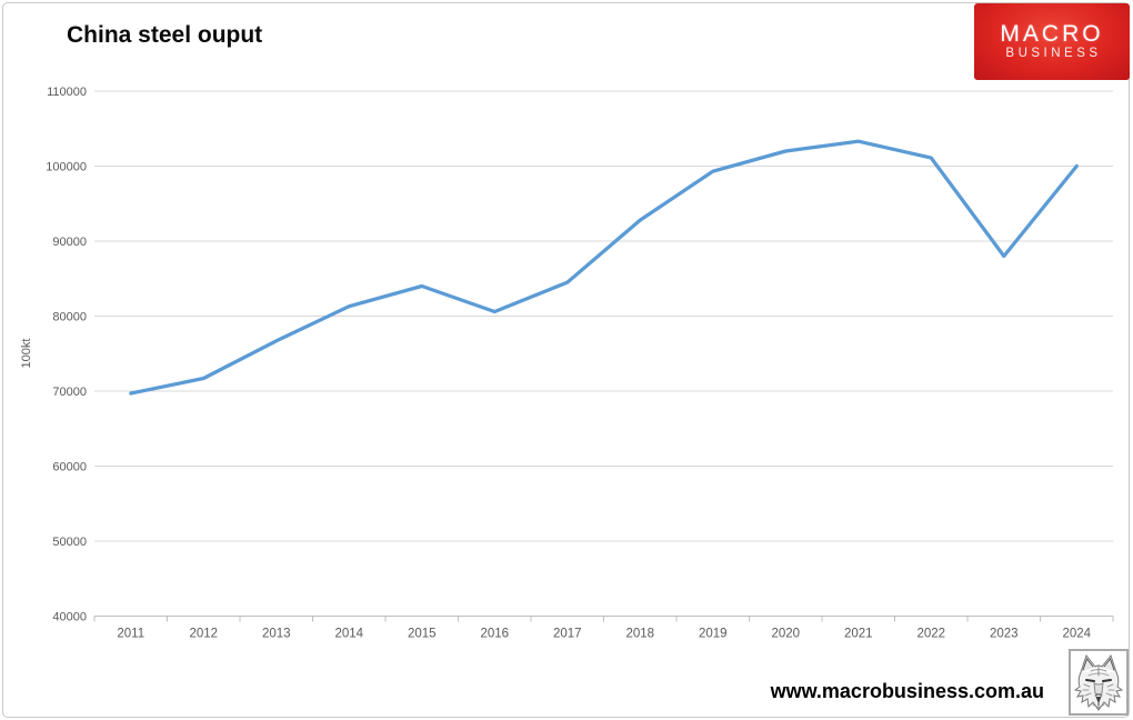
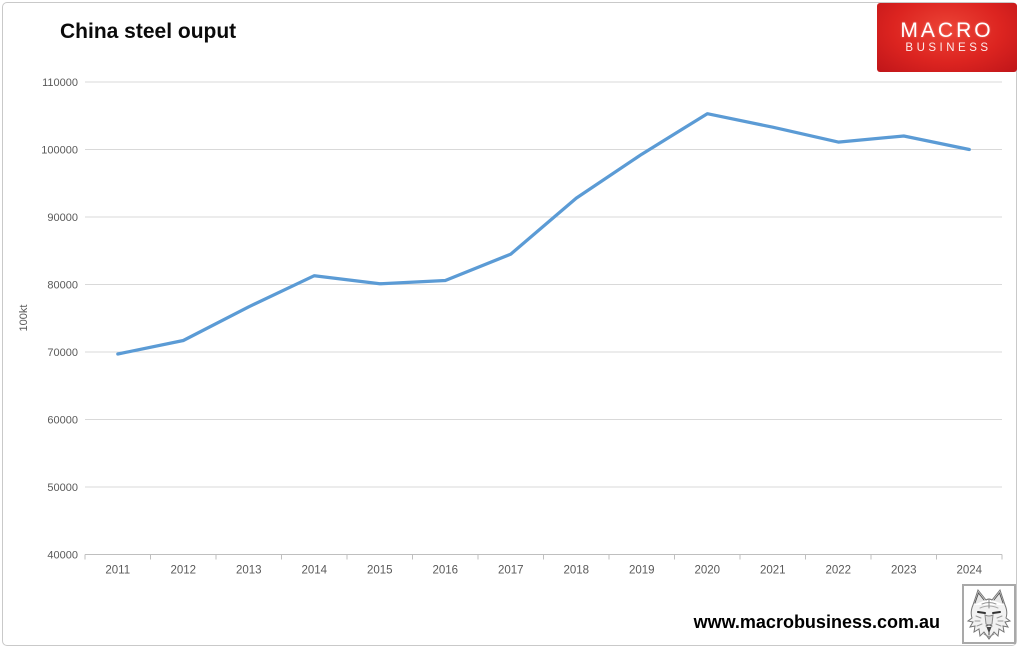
2015: 84000 -> 80000
2020: 102000 -> 105000
2023: 88000 -> 102000
